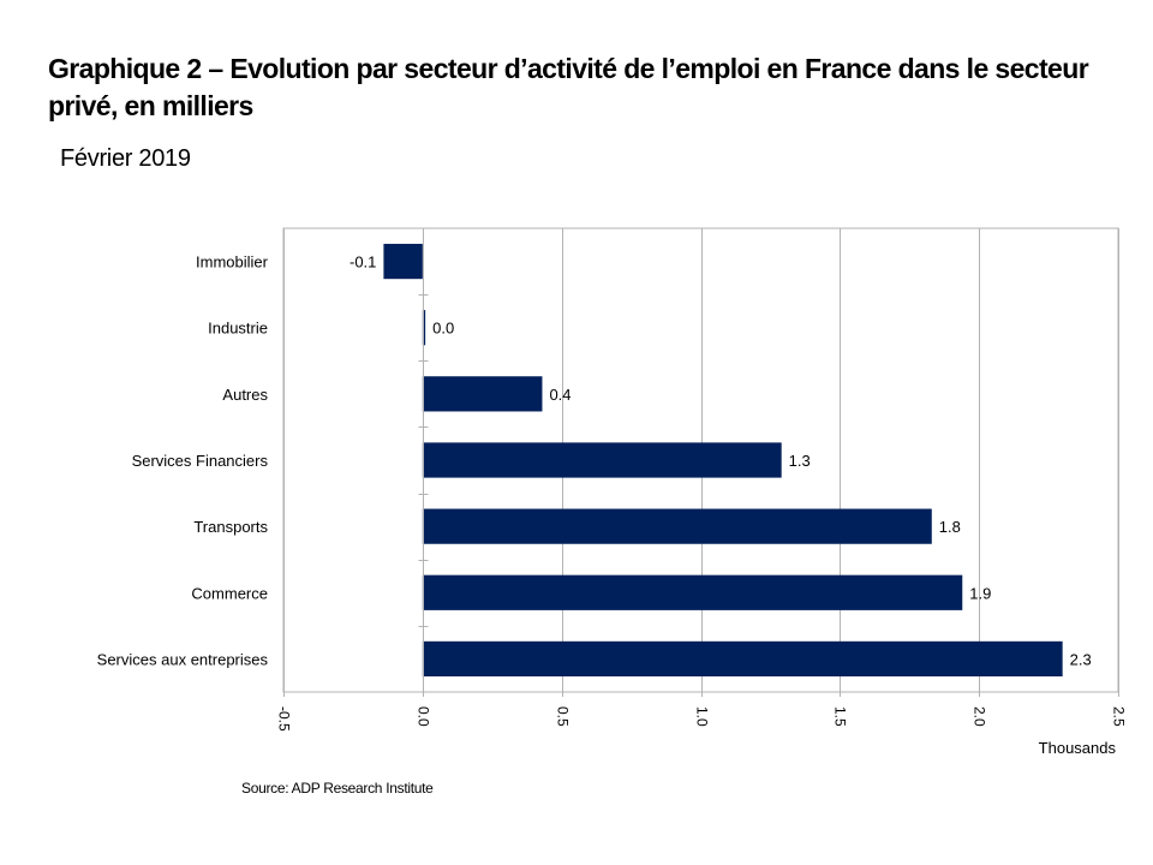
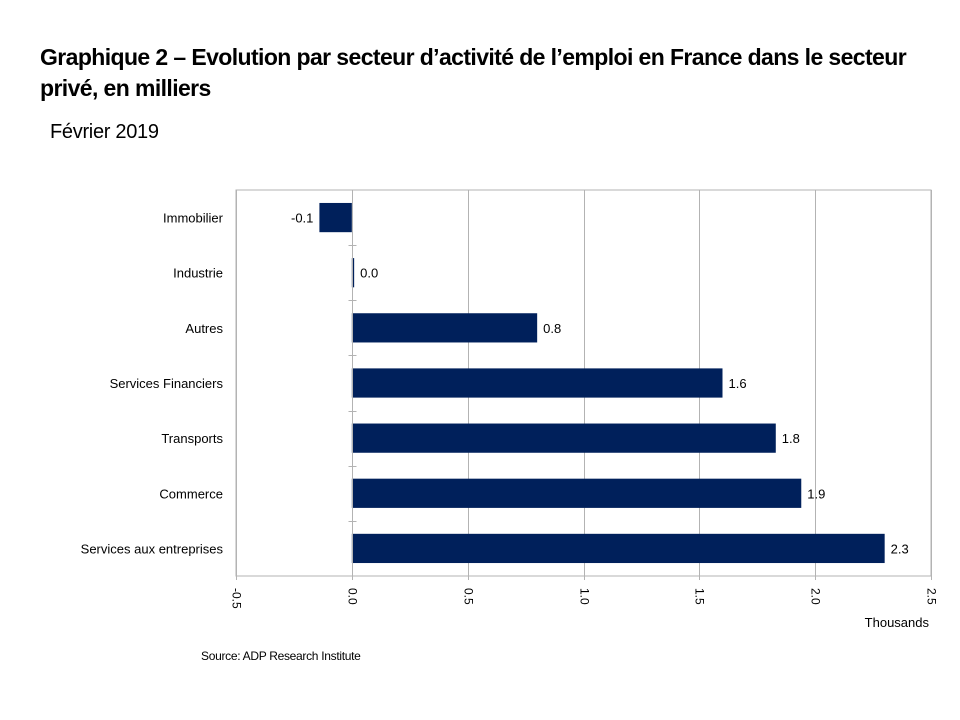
Autres: 0.4 -> 0.8
Services Financiers: 1.3 -> 1.6
